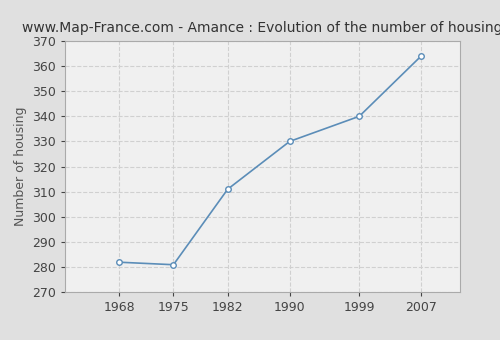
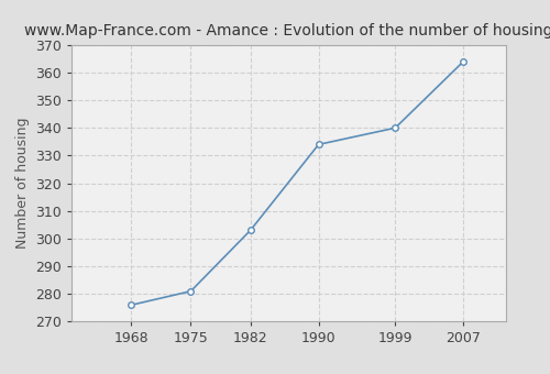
1968: 282 -> 276
1982: 311 -> 303
1990: 330 -> 334
